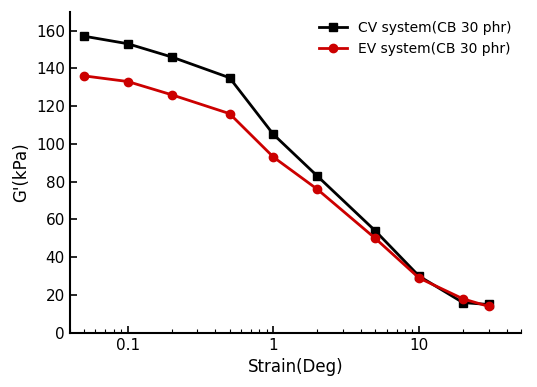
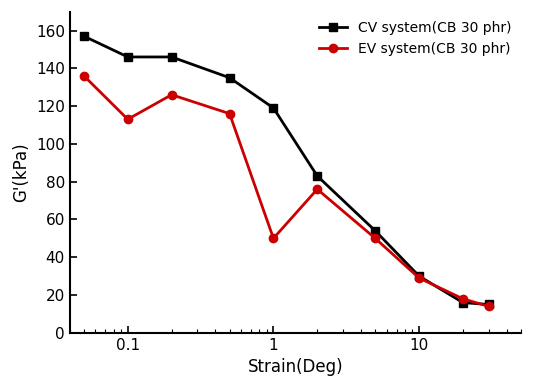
CV system(CB 30 phr)/0.1: 153 -> 146
EV system(CB 30 phr)/0.1: 133 -> 113
CV system(CB 30 phr)/1: 105 -> 119
EV system(CB 30 phr)/1: 93 -> 50
